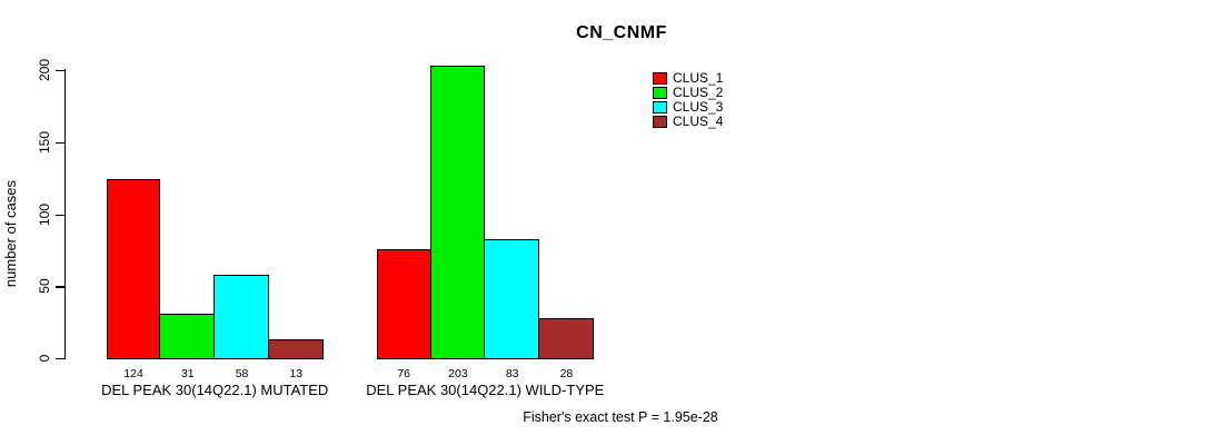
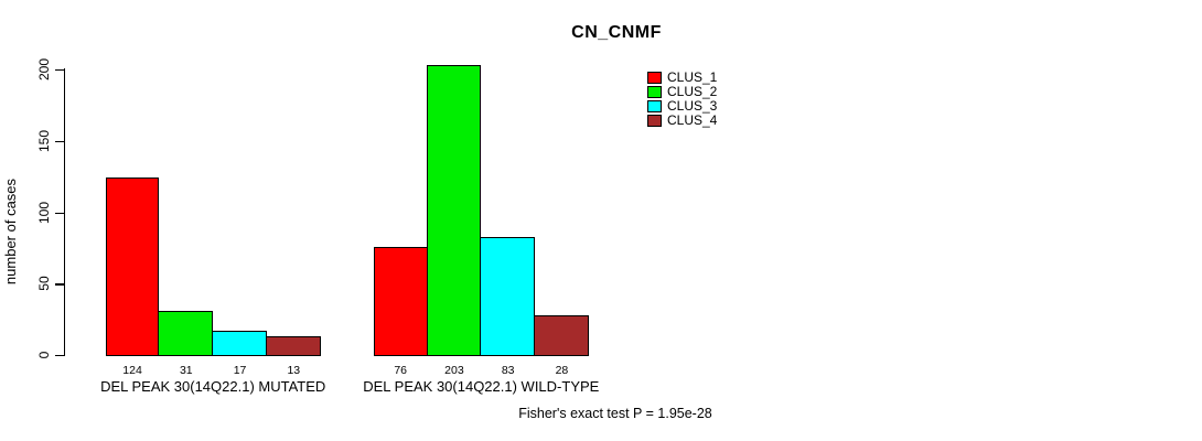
CLUS_3/DEL PEAK 30(14Q22.1) MUTATED: 58 -> 17
